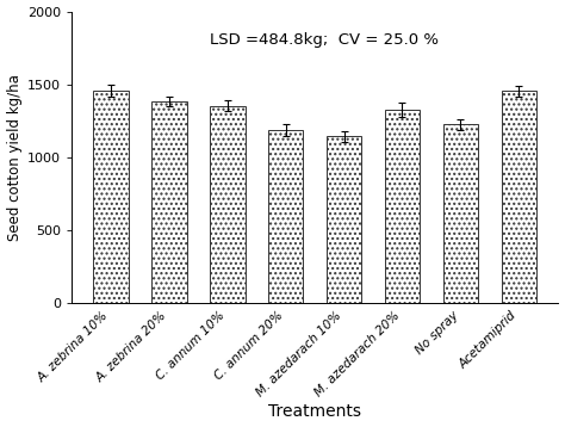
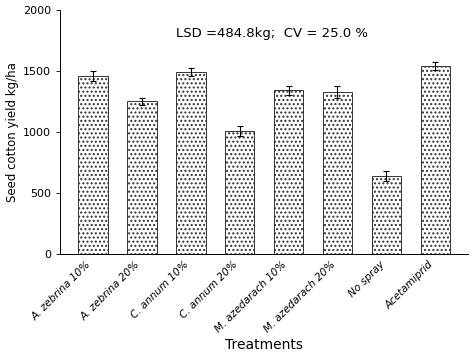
A. zebrina 20%: 1380 -> 1250
C. annum 10%: 1360 -> 1490
C. annum 20%: 1180 -> 1010
M. azedarach 10%: 1140 -> 1340
No spray: 1220 -> 640
Acetamiprid: 1460 -> 1540
